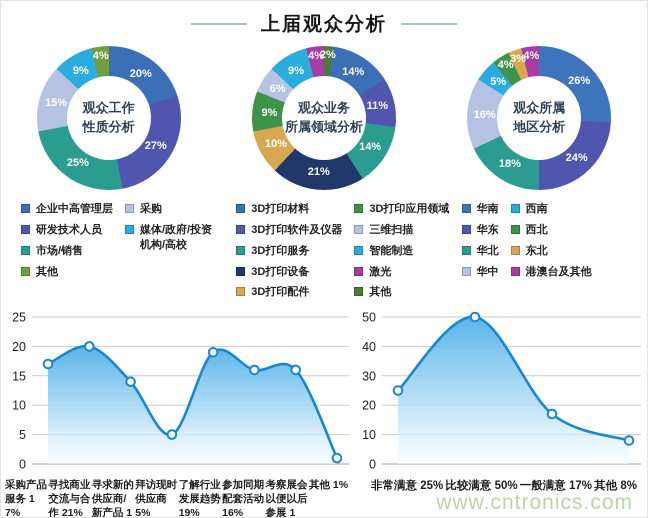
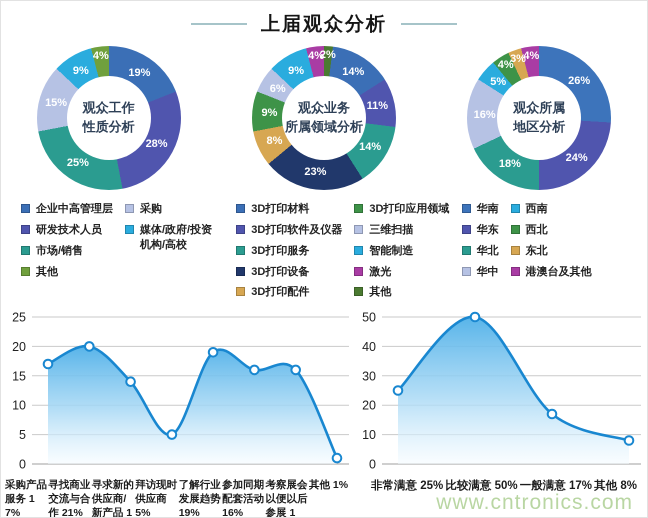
观众工作性质分析/企业中高管理层: 20% -> 19%
观众工作性质分析/研发技术人员: 27% -> 28%
观众业务所属领域分析/3D打印设备: 21% -> 23%
观众业务所属领域分析/3D打印配件: 10% -> 8%
